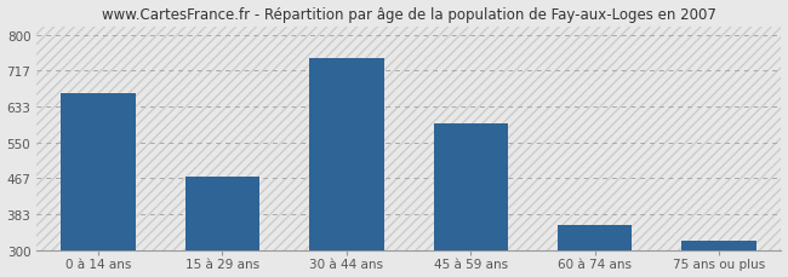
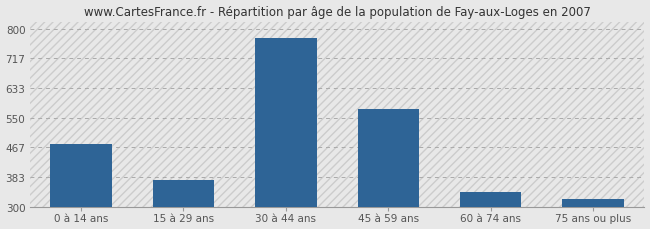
0 à 14 ans: 665 -> 475
15 à 29 ans: 470 -> 375
30 à 44 ans: 745 -> 775
45 à 59 ans: 595 -> 575
60 à 74 ans: 358 -> 340
